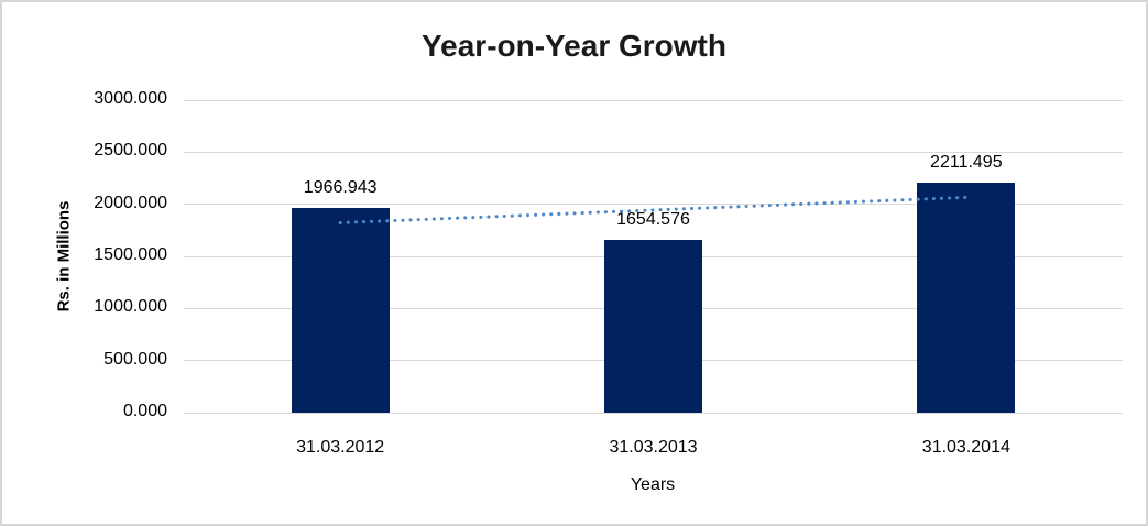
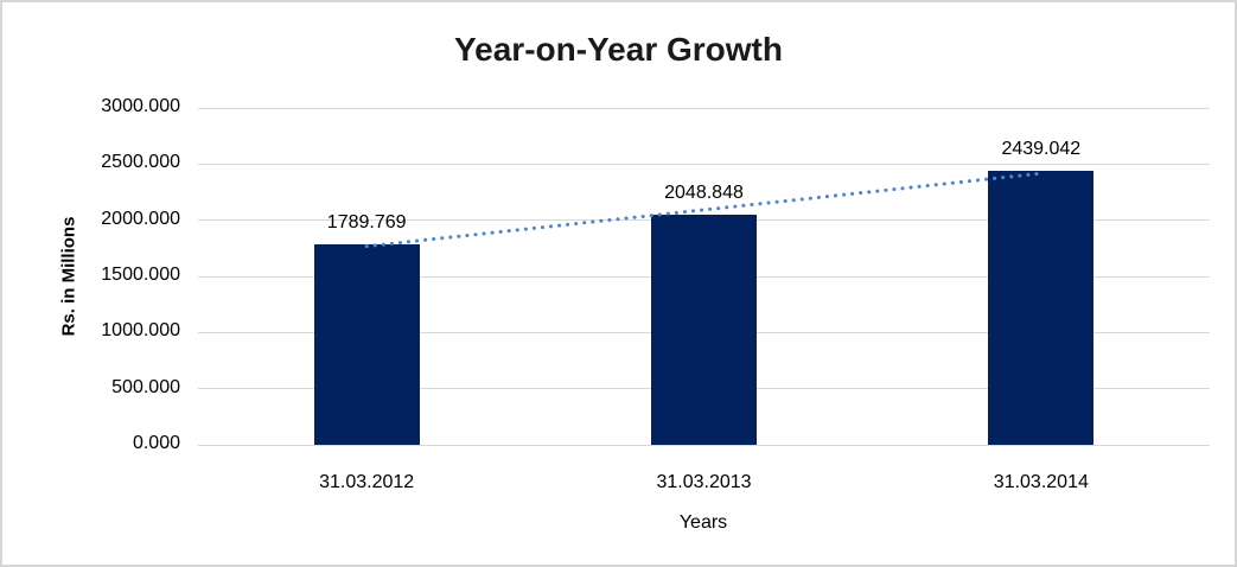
31.03.2012: 1966.943 -> 1789.769
31.03.2013: 1654.576 -> 2048.848
31.03.2014: 2211.495 -> 2439.042
